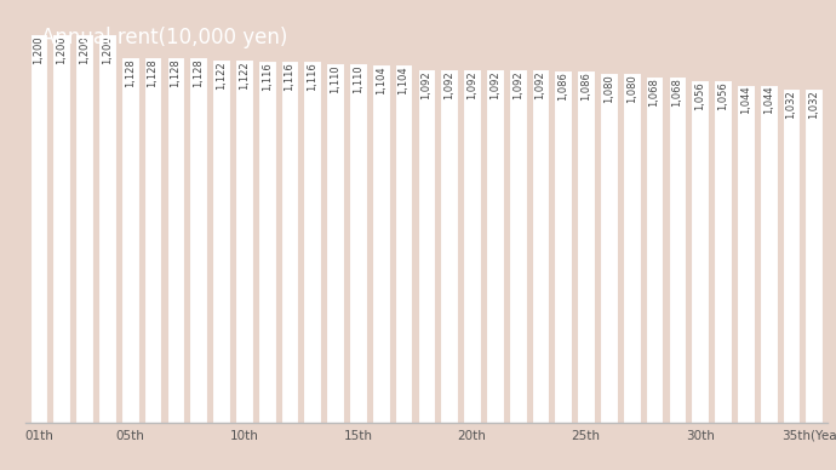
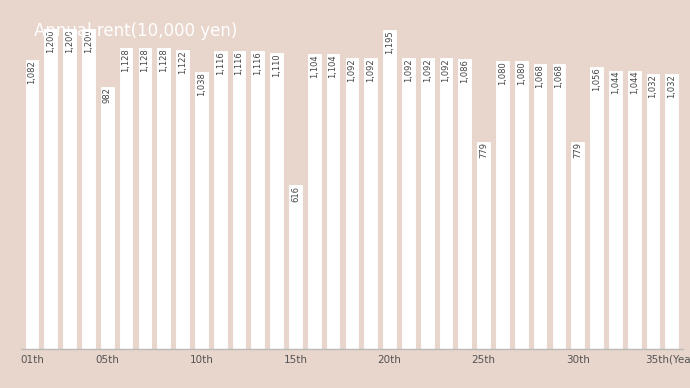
01th: 1,200 -> 1,082
05th: 1,128 -> 982
10th: 1,122 -> 1,038
15th: 1,110 -> 616
20th: 1,092 -> 1,195
25th: 1,086 -> 779
30th: 1,056 -> 779
